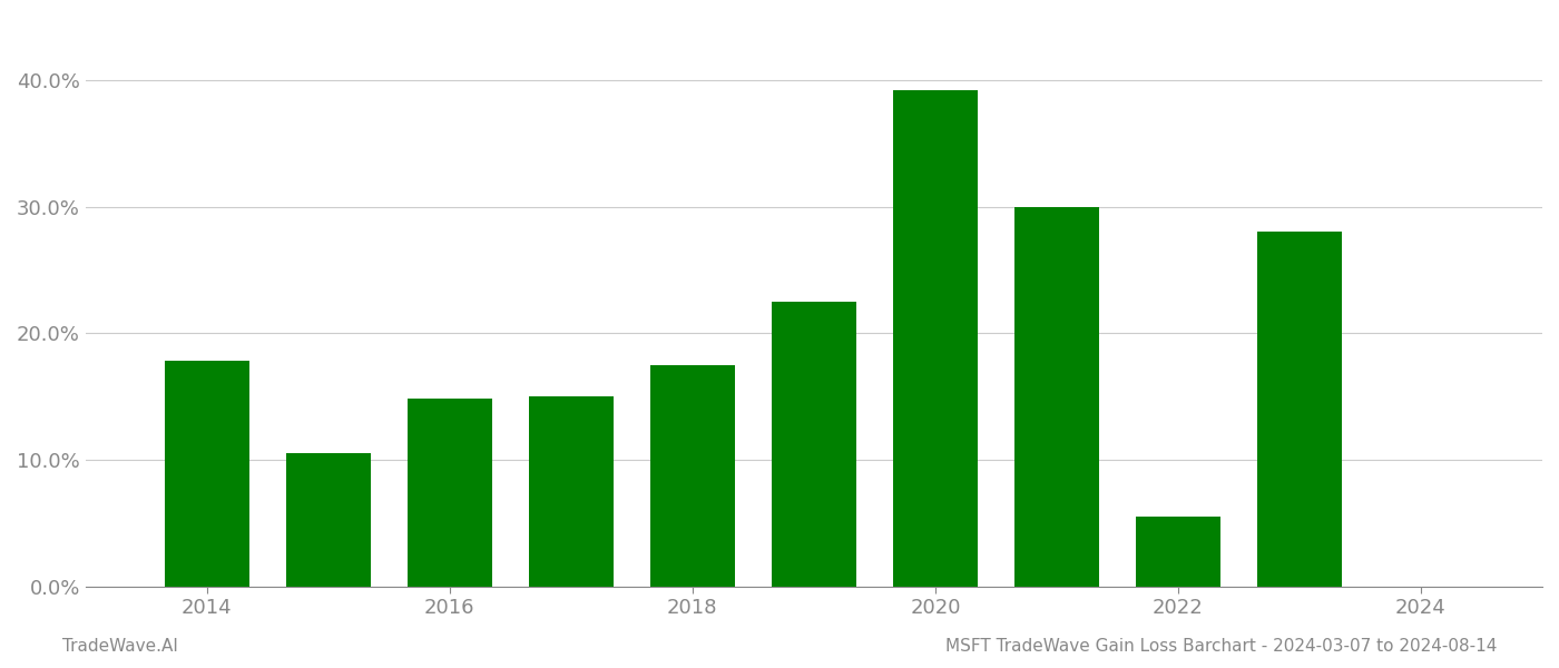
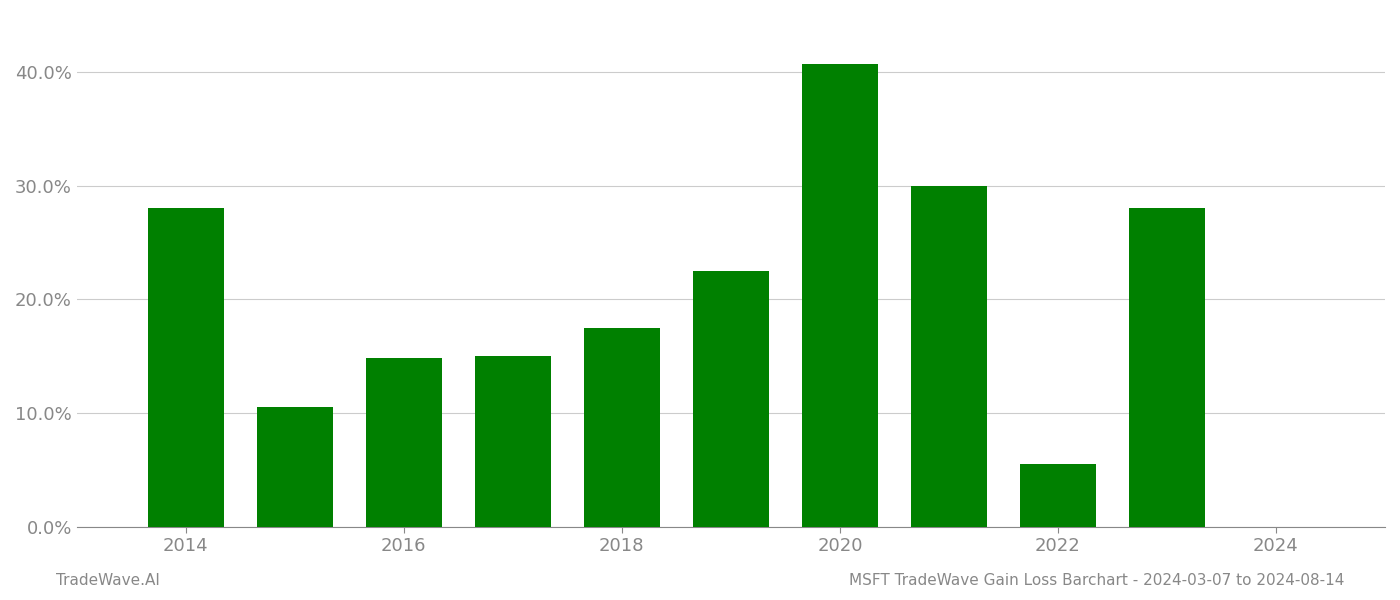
2014: 17.8% -> 28.0%
2020: 39.2% -> 40.7%
